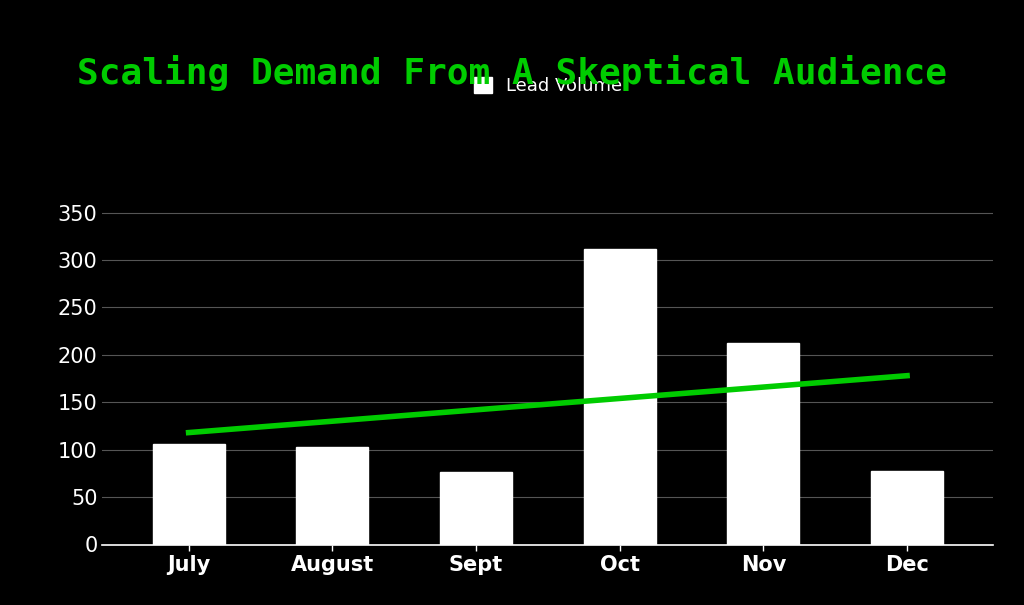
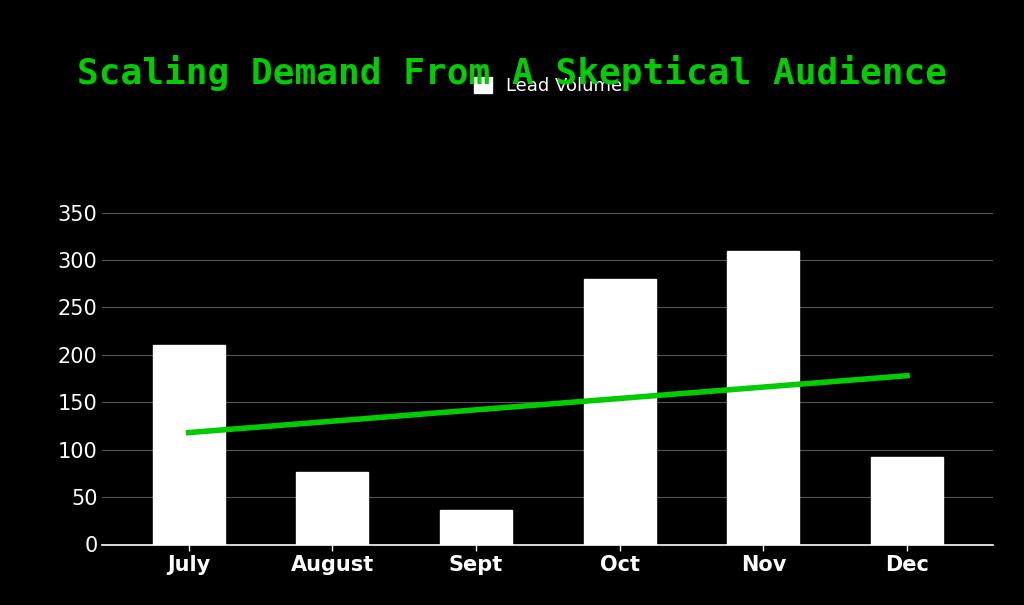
July: 106 -> 210
August: 103 -> 76
Sept: 76 -> 36
Oct: 312 -> 280
Nov: 212 -> 310
Dec: 77 -> 92
